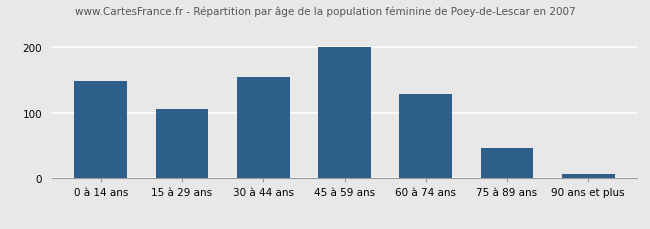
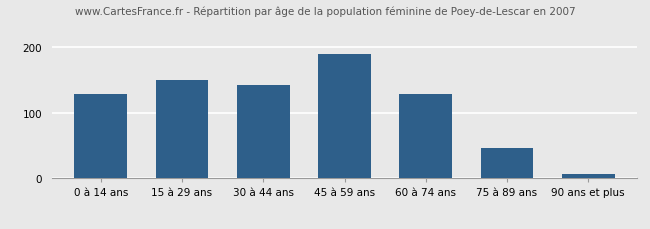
0 à 14 ans: 148 -> 128
15 à 29 ans: 105 -> 150
30 à 44 ans: 155 -> 142
45 à 59 ans: 200 -> 190
